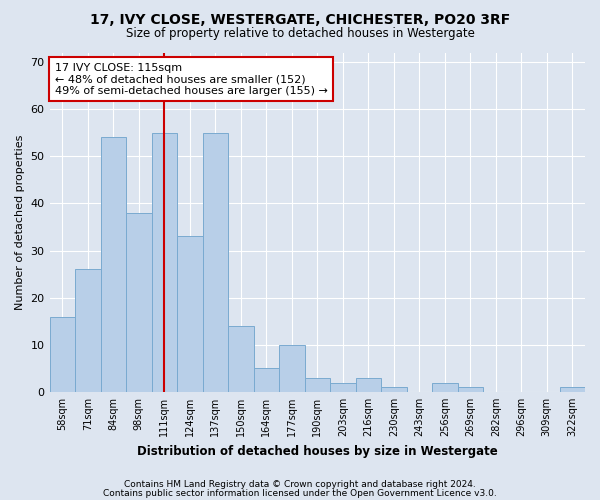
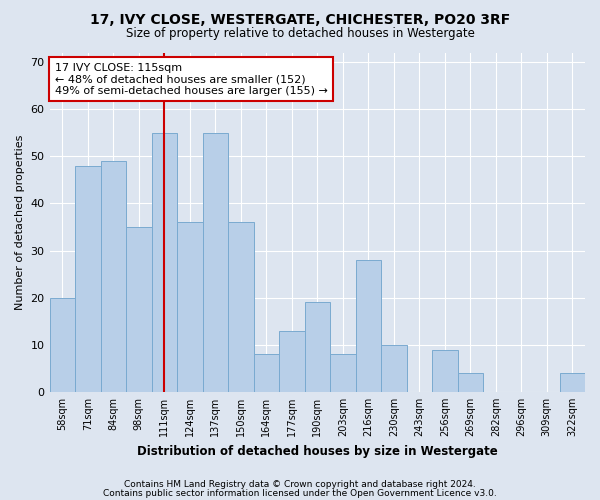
58sqm: 16 -> 20
71sqm: 26 -> 48
84sqm: 54 -> 49
98sqm: 38 -> 35
124sqm: 33 -> 36
150sqm: 14 -> 36
164sqm: 5 -> 8
177sqm: 10 -> 13
190sqm: 3 -> 19
203sqm: 2 -> 8
216sqm: 3 -> 28
230sqm: 1 -> 10
256sqm: 2 -> 9
269sqm: 1 -> 4
322sqm: 1 -> 4
